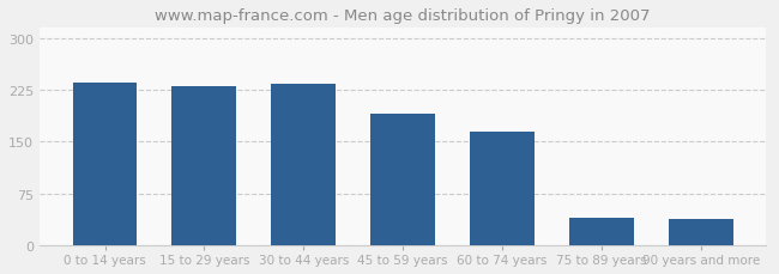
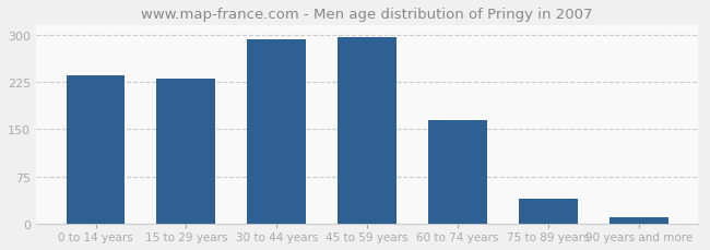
30 to 44 years: 234 -> 293
45 to 59 years: 190 -> 295
90 years and more: 38 -> 10
